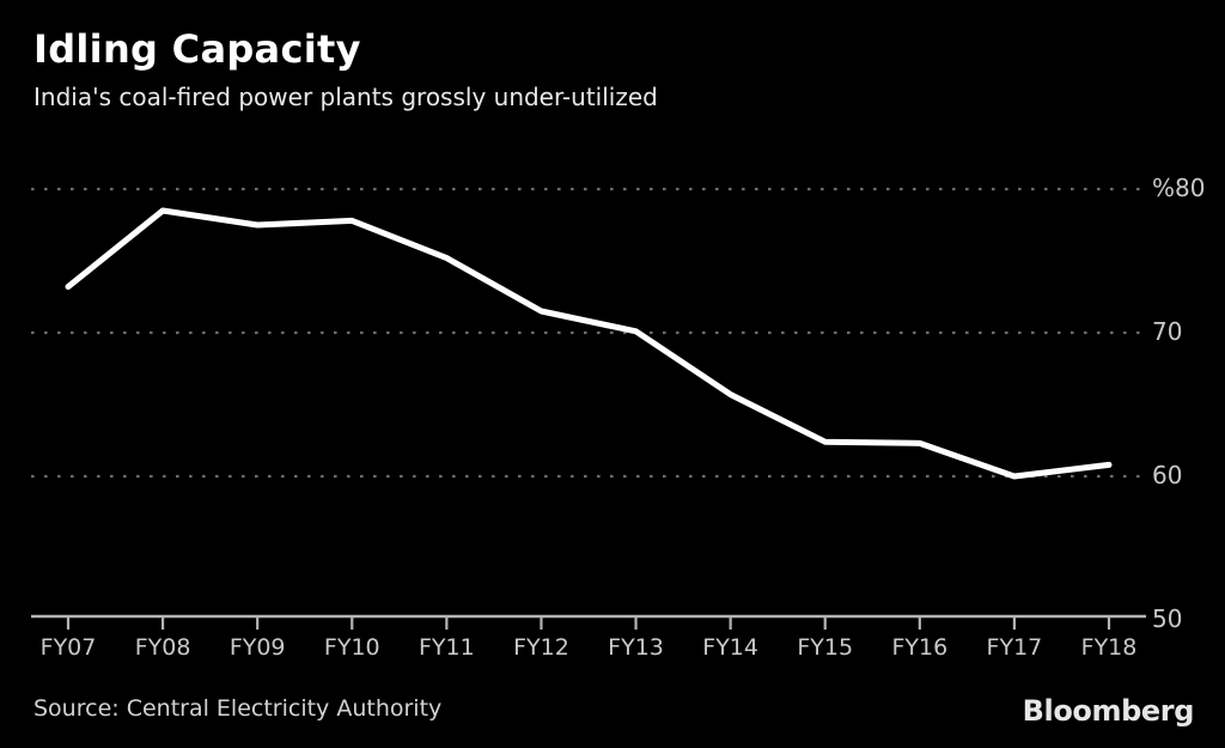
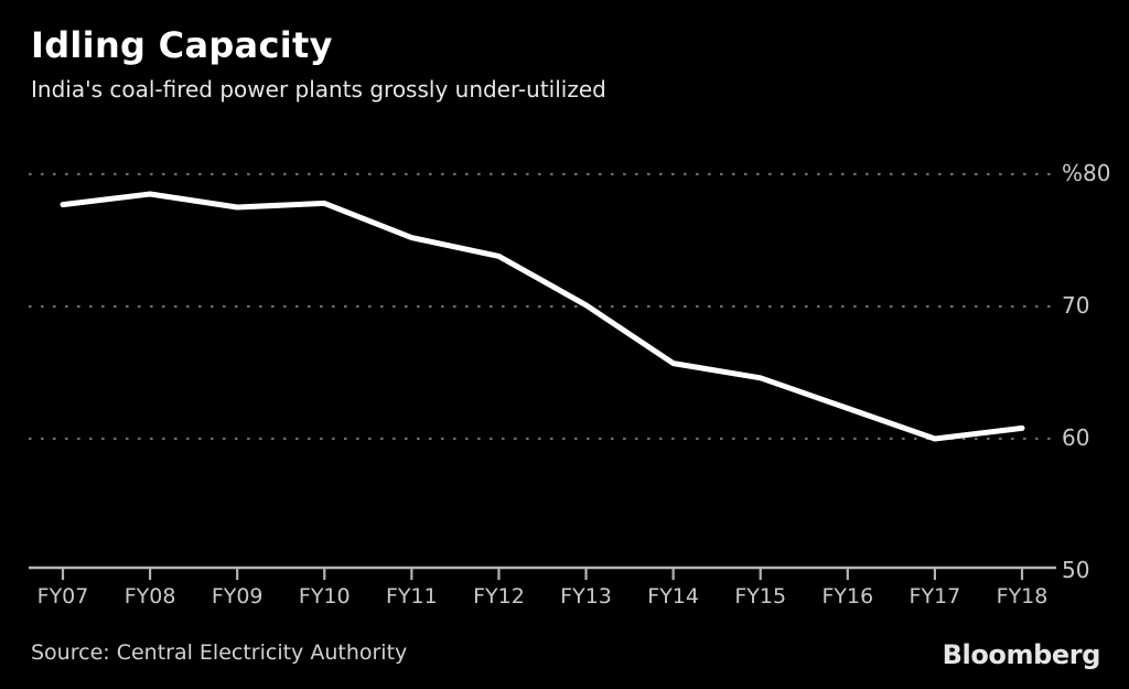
FY07: 73.2 -> 77.7
FY12: 71.5 -> 73.8
FY15: 62.4 -> 64.6
